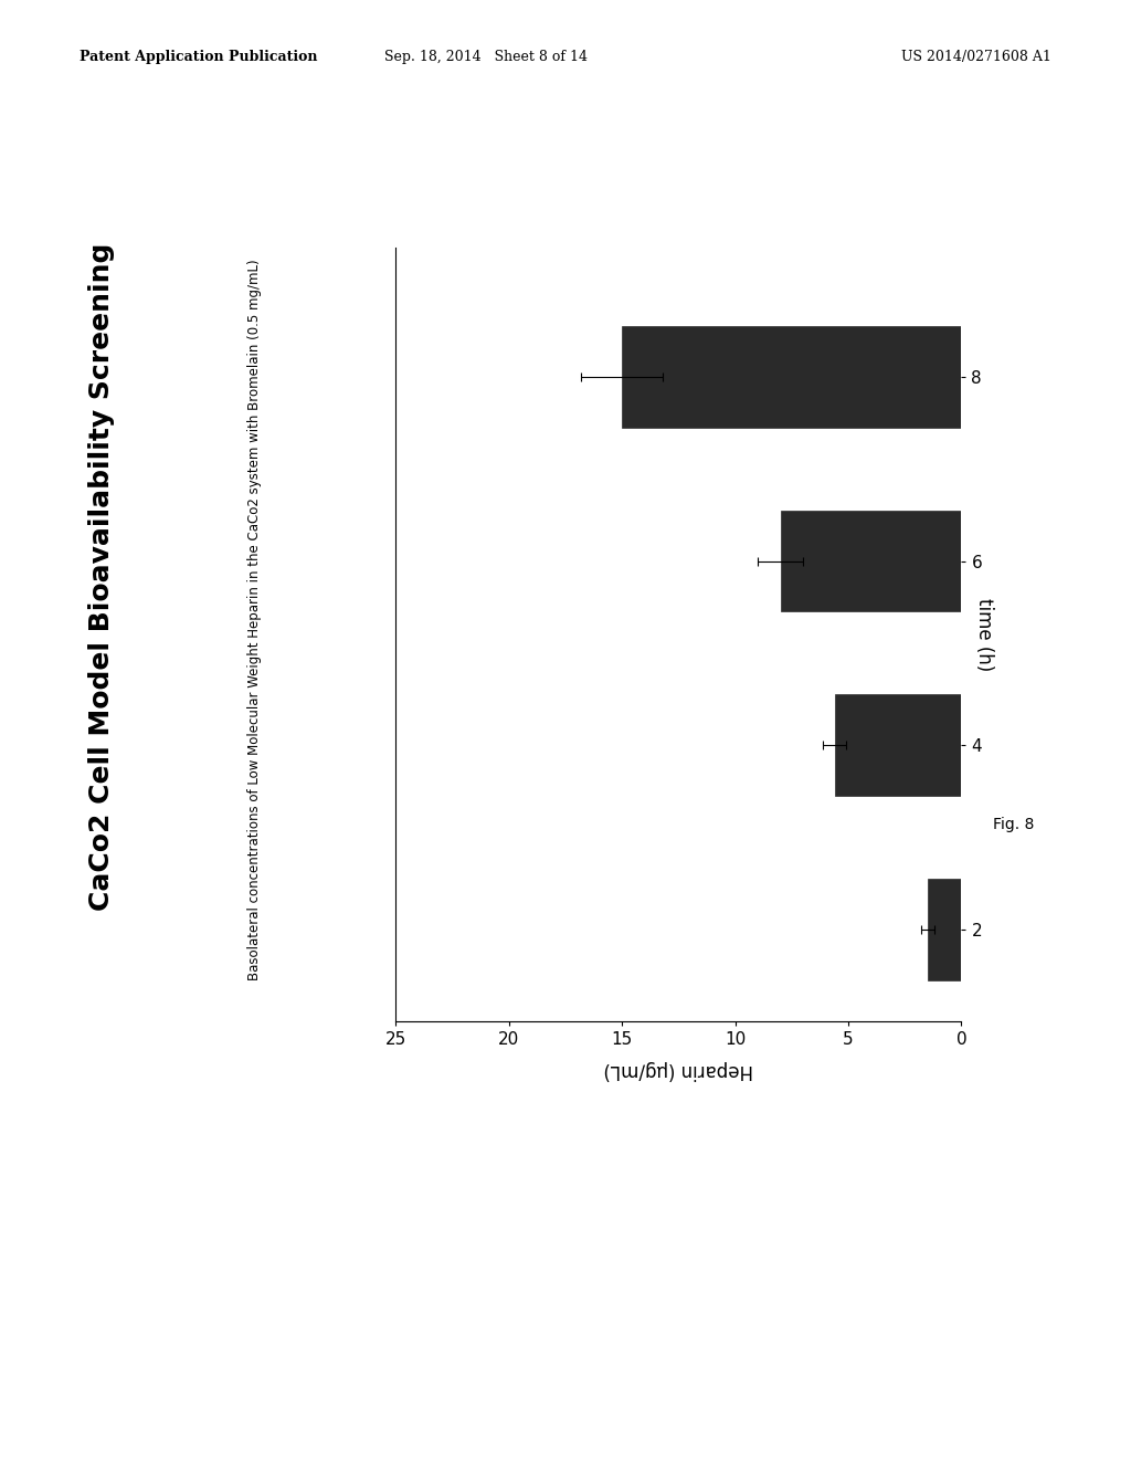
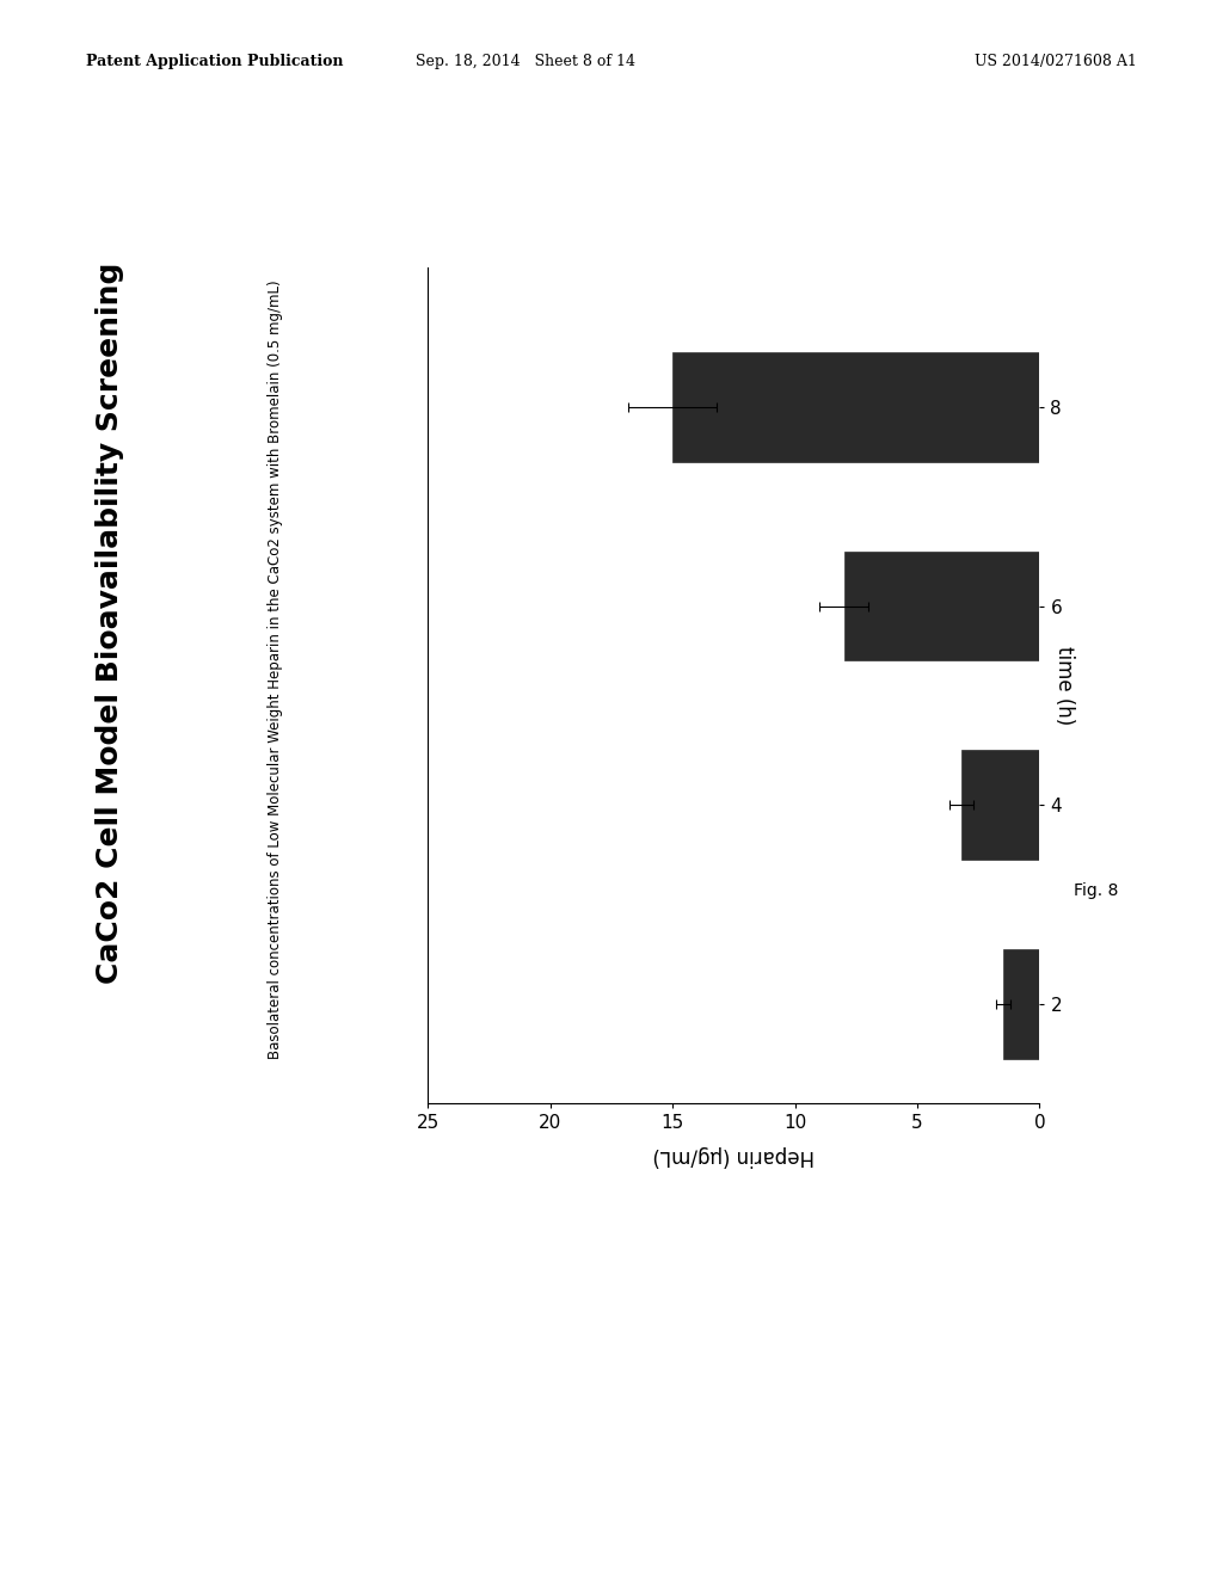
4: 5.6 -> 3.2
